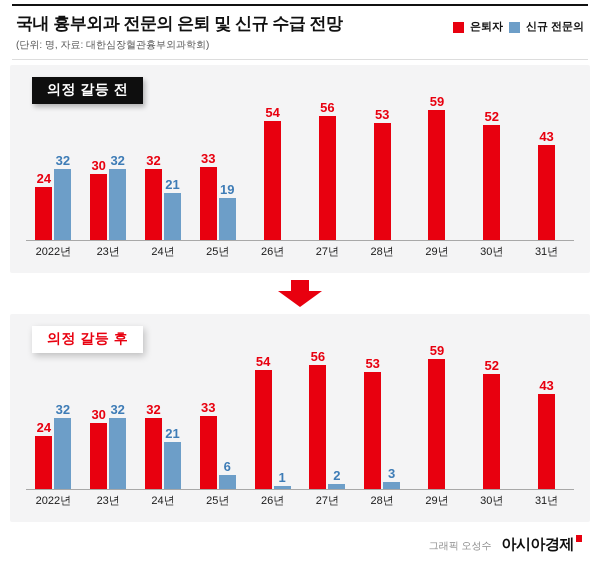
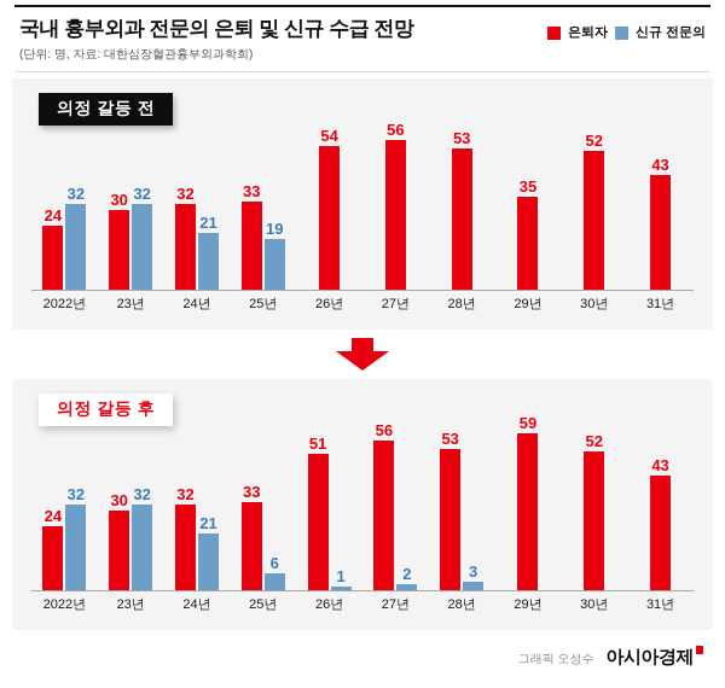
의정 갈등 전/은퇴자/29년: 59 -> 35
의정 갈등 후/은퇴자/26년: 54 -> 51
